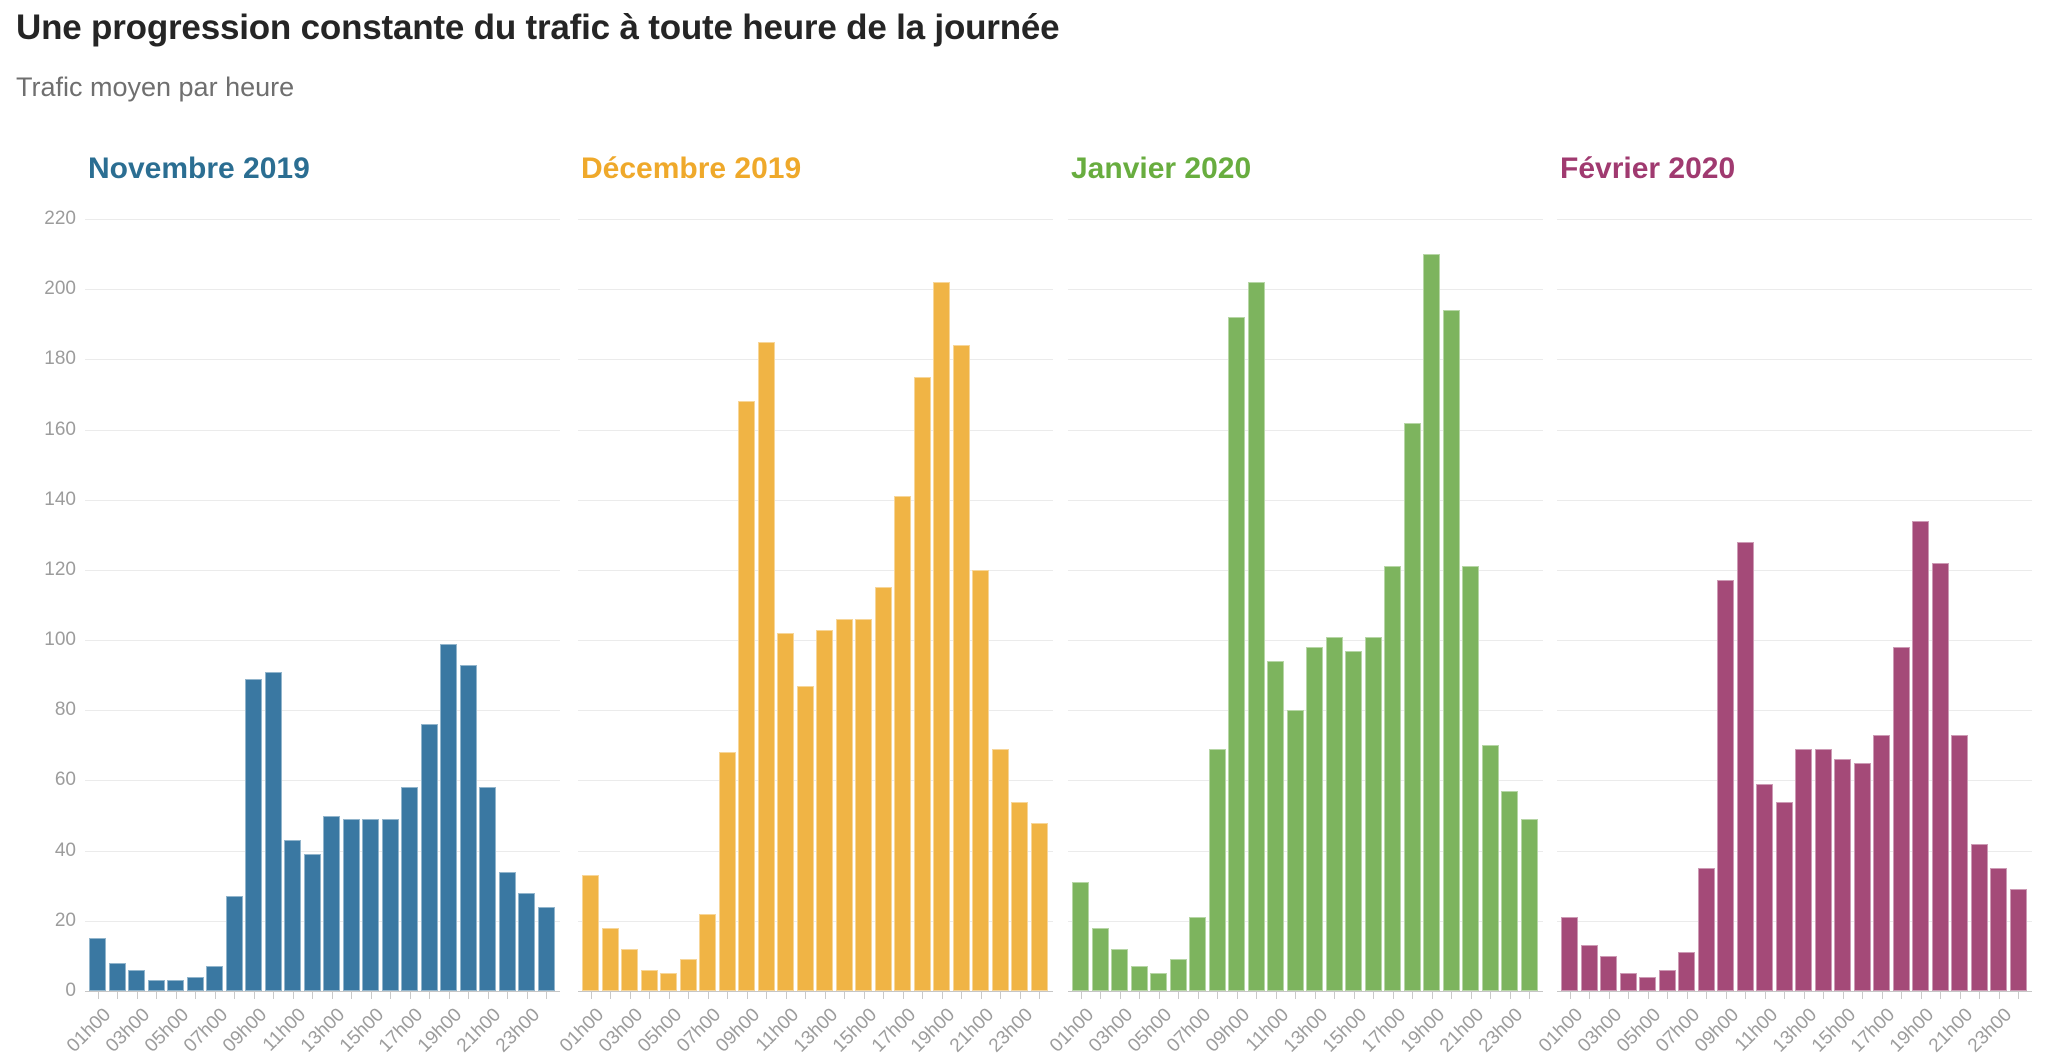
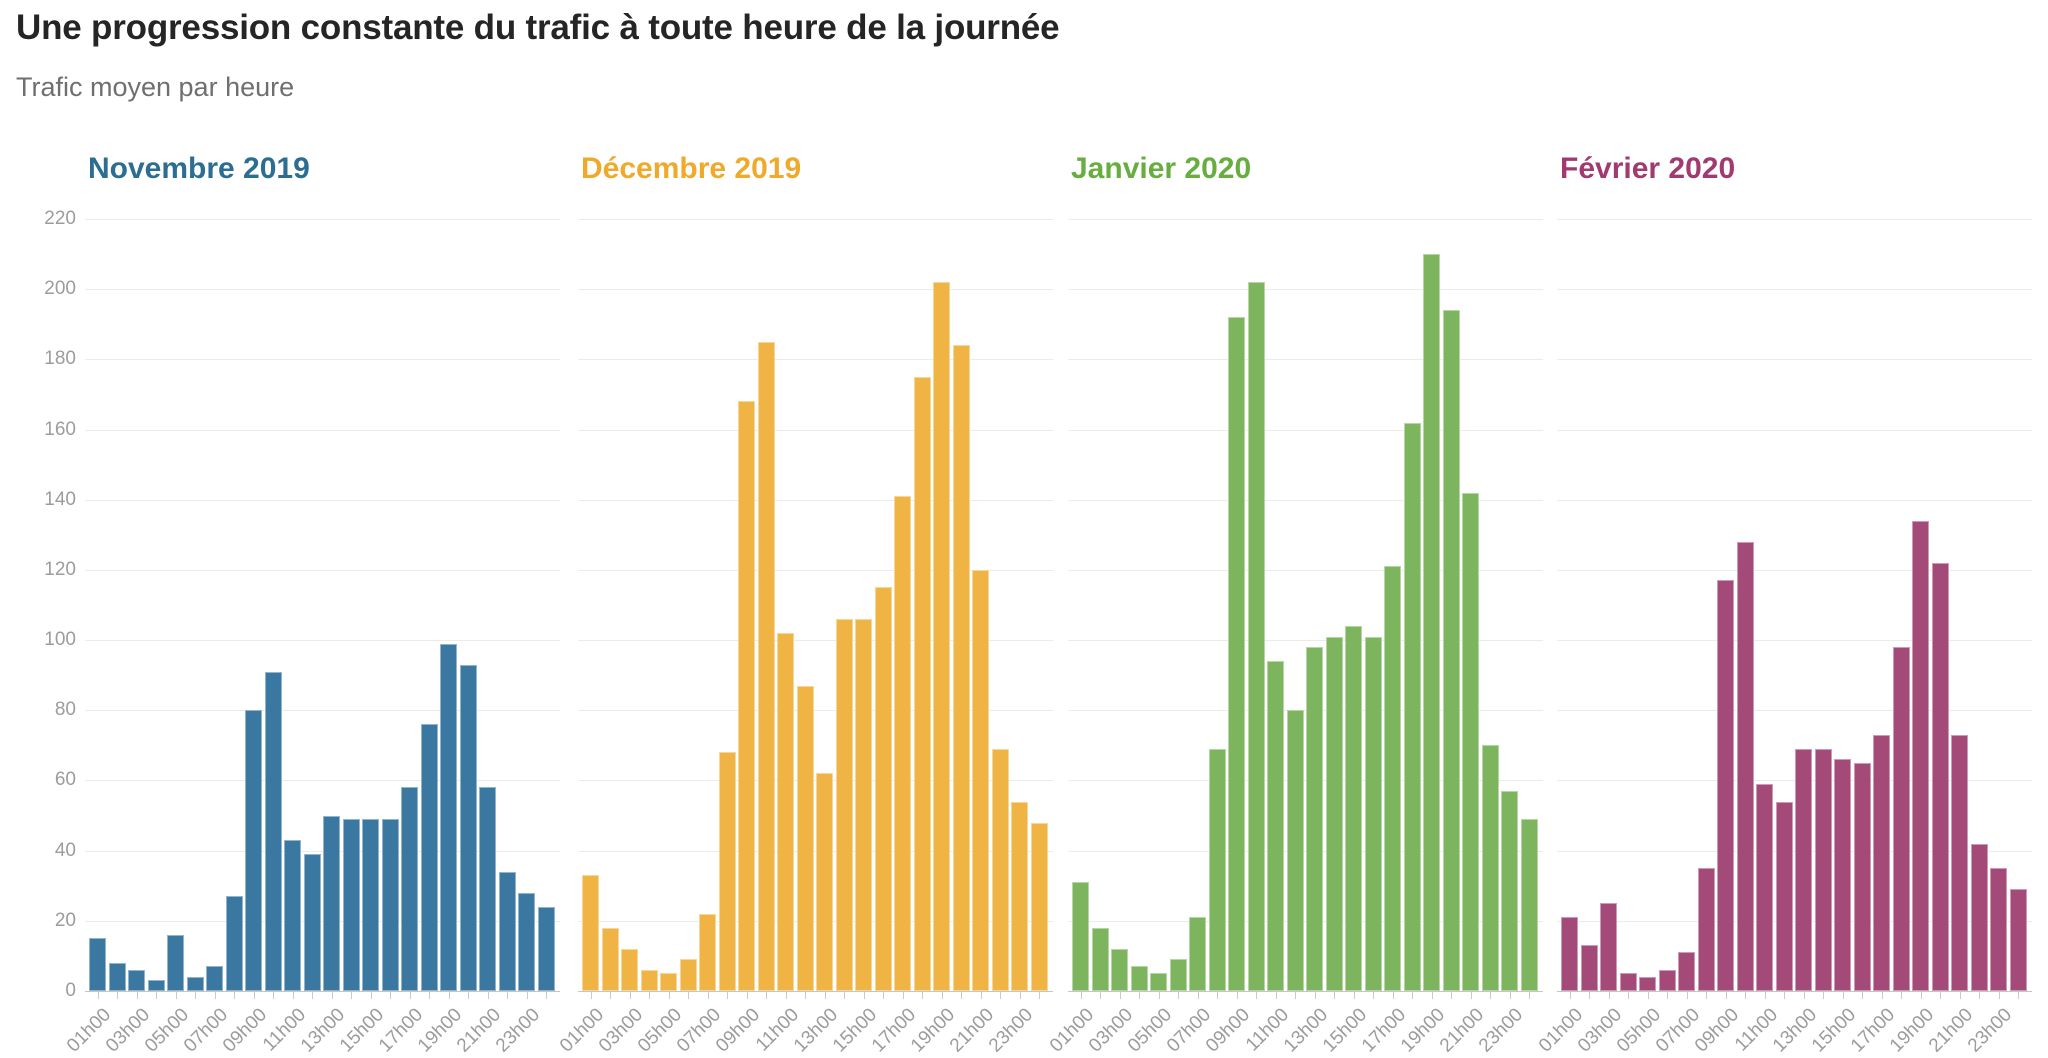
Février 2020/03h00: 10 -> 25
Novembre 2019/05h00: 3 -> 16
Novembre 2019/09h00: 89 -> 80
Décembre 2019/13h00: 103 -> 62
Janvier 2020/15h00: 97 -> 104
Janvier 2020/21h00: 121 -> 142
